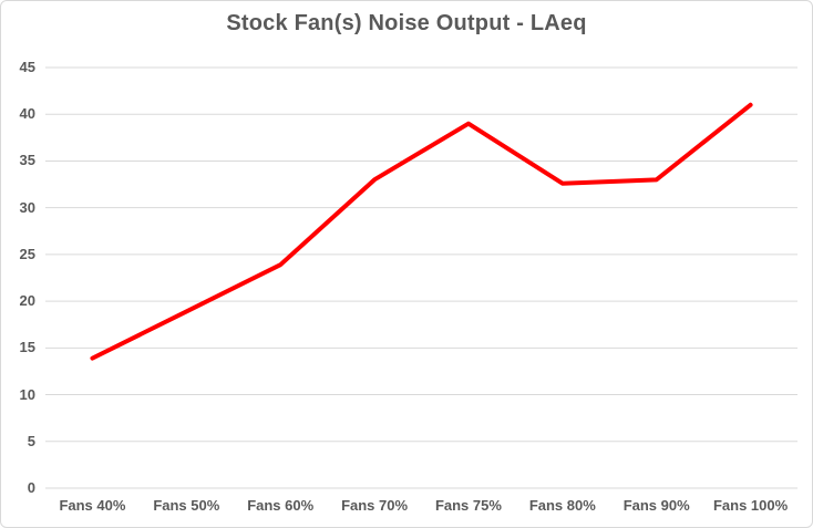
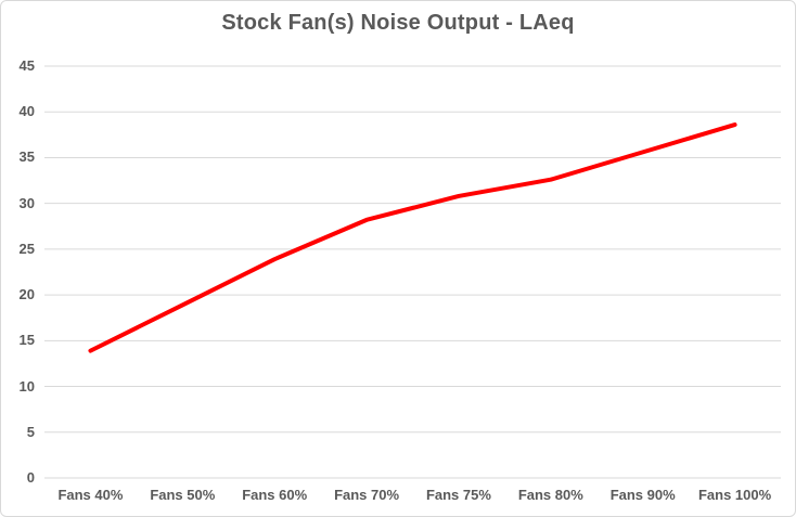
Fans 70%: 33 -> 28
Fans 75%: 39 -> 31
Fans 90%: 33 -> 36
Fans 100%: 41 -> 39
